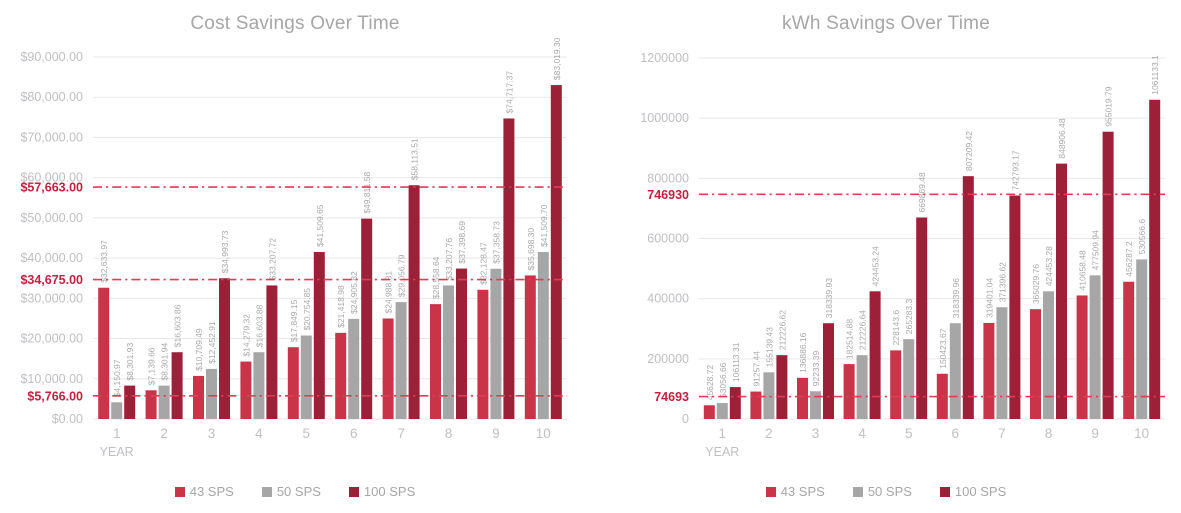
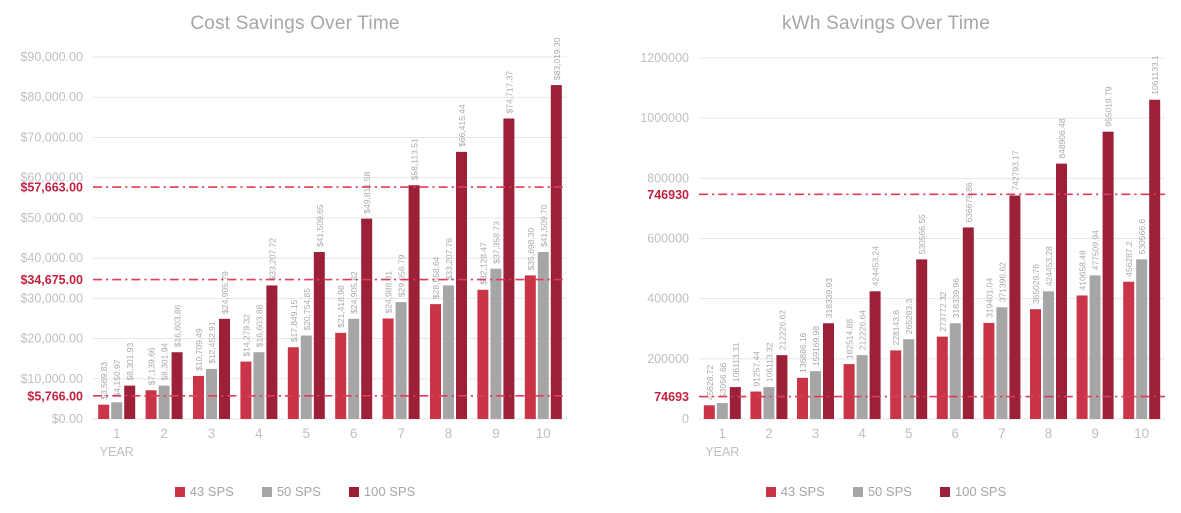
Cost Savings Over Time/43 SPS/1: $32,633.97 -> $3,569.83
Cost Savings Over Time/100 SPS/3: $34,993.73 -> $24,905.79
Cost Savings Over Time/100 SPS/8: $37,398.69 -> $66,415.44
kWh Savings Over Time/50 SPS/2: 155139.43 -> 106113.32
kWh Savings Over Time/50 SPS/3: 92233.39 -> 159169.98
kWh Savings Over Time/100 SPS/5: 669869.48 -> 530566.55
kWh Savings Over Time/43 SPS/6: 150423.67 -> 273772.32
kWh Savings Over Time/100 SPS/6: 807209.42 -> 636679.86
